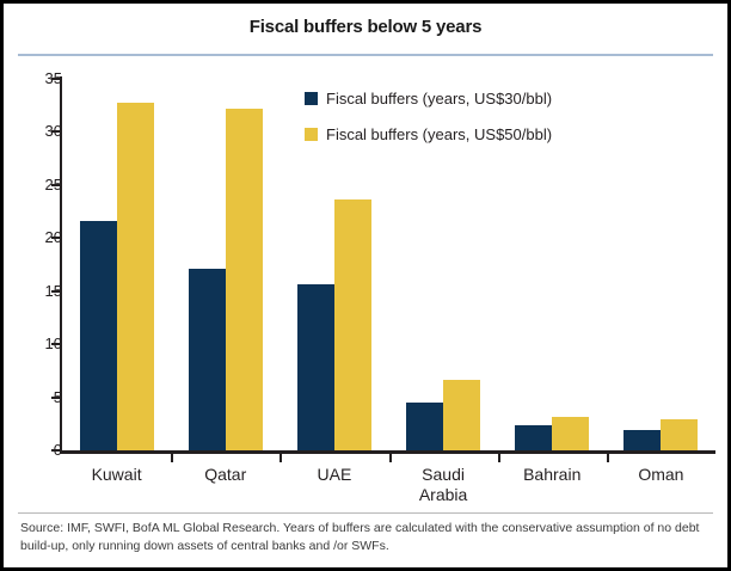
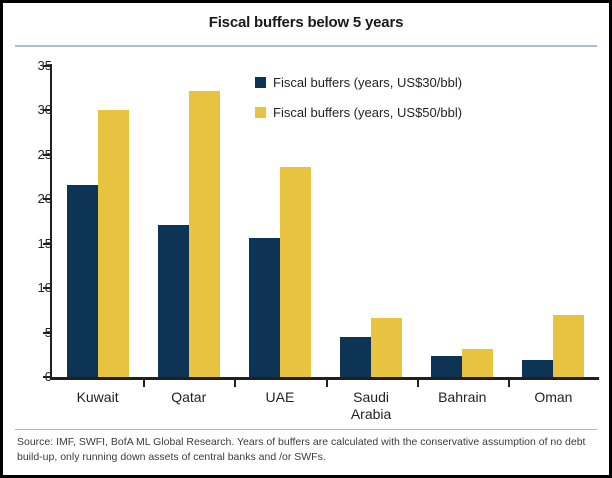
Fiscal buffers (years, US$50/bbl)/Kuwait: 33 -> 30
Fiscal buffers (years, US$50/bbl)/Oman: 3 -> 7
